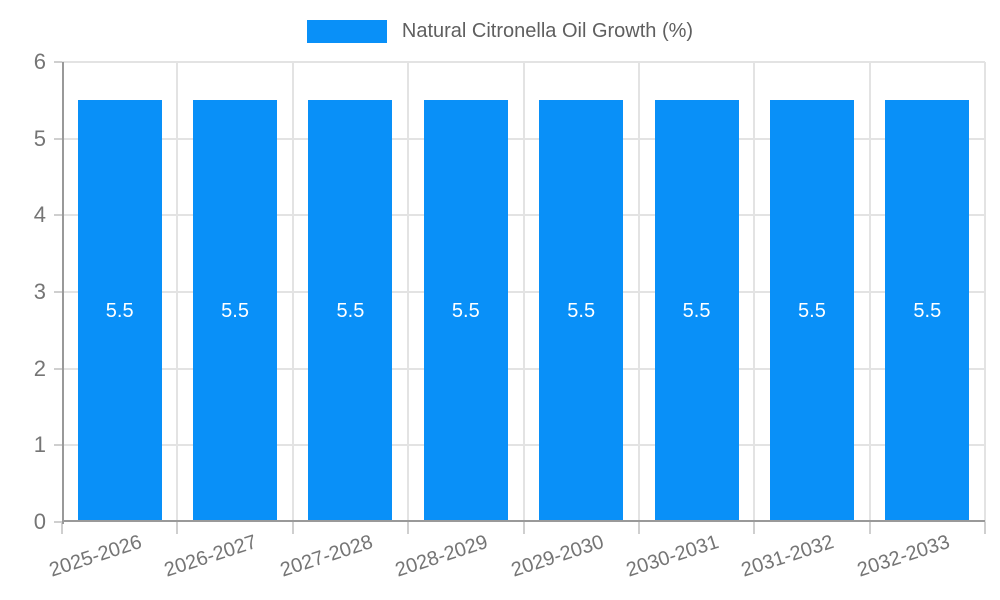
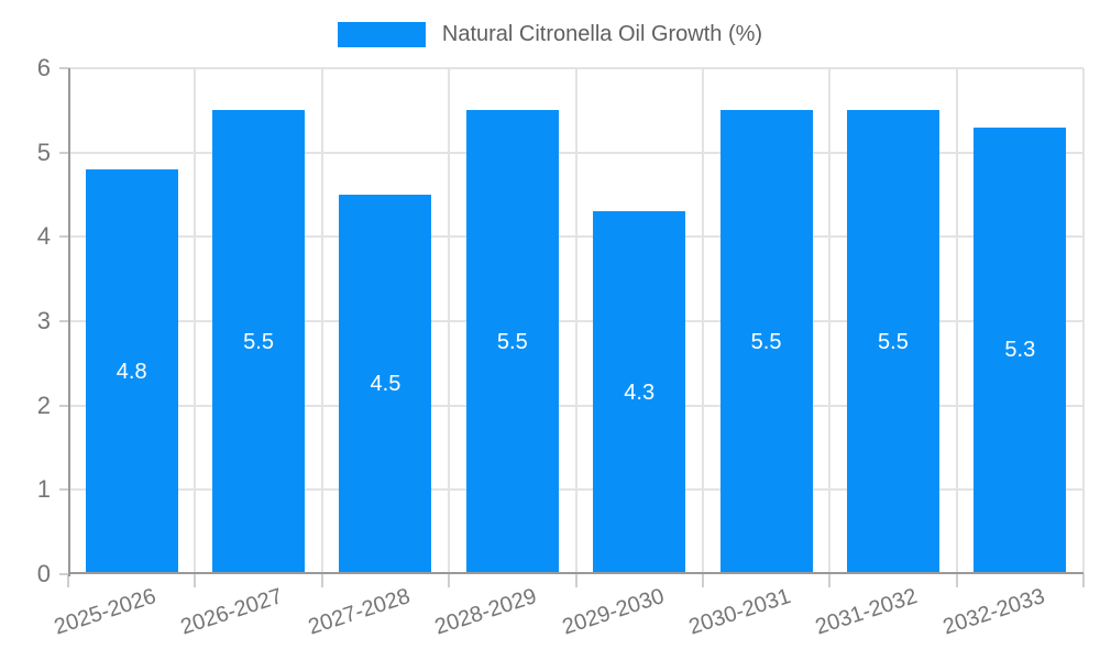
2025-2026: 5.5 -> 4.8
2027-2028: 5.5 -> 4.5
2029-2030: 5.5 -> 4.3
2032-2033: 5.5 -> 5.3
